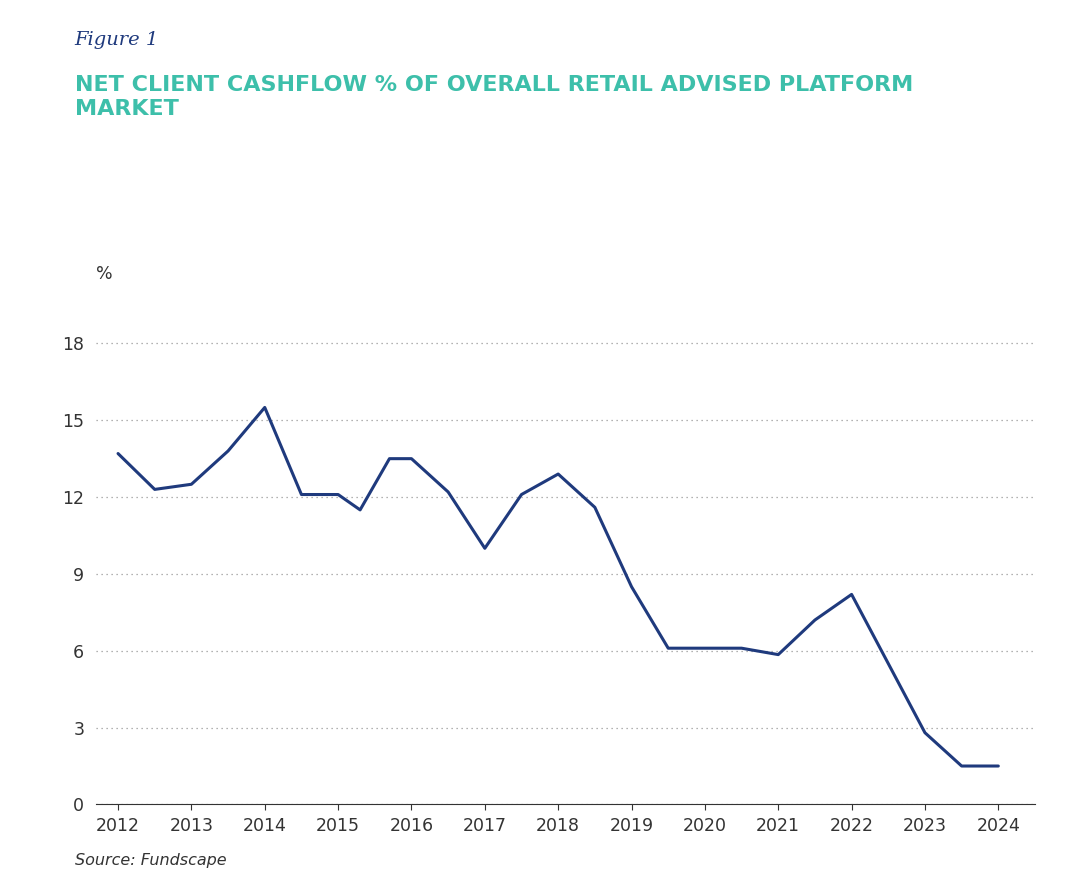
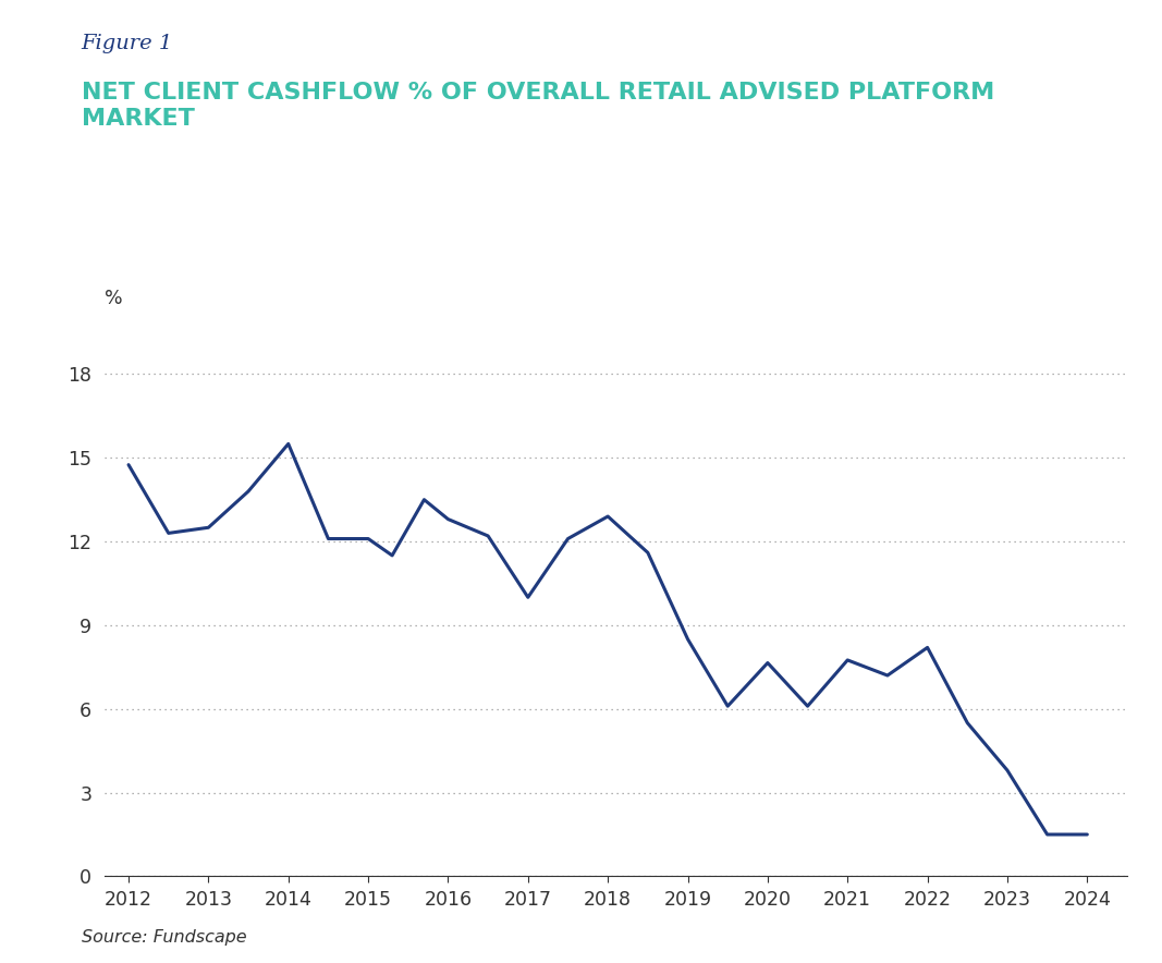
2012: 13.70 -> 14.75
2016: 13.50 -> 12.80
2020: 6.10 -> 7.65
2021: 5.85 -> 7.75
2023: 2.80 -> 3.80
